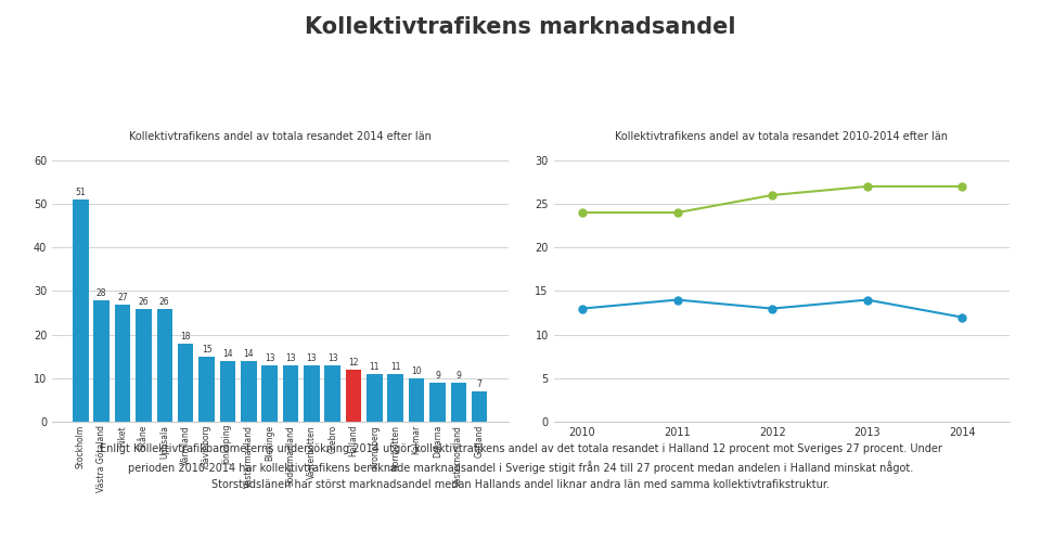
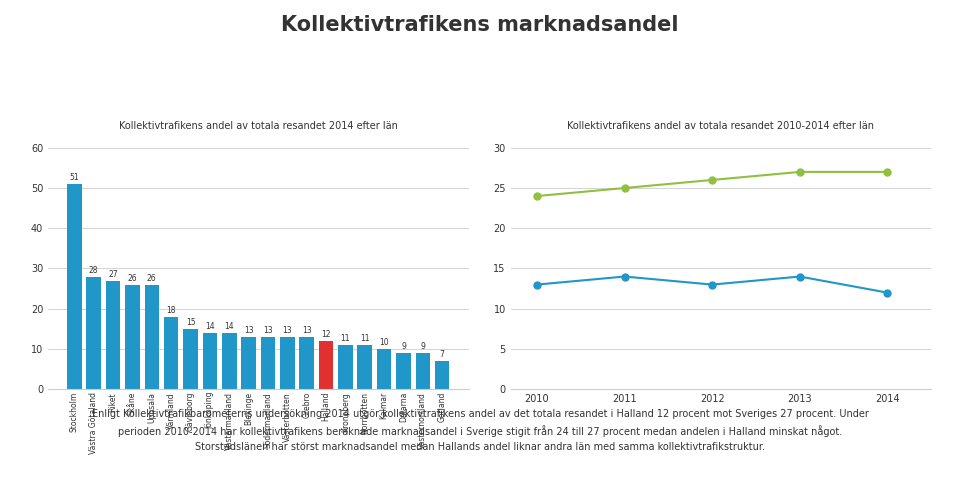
Riket/2011: 24 -> 25
